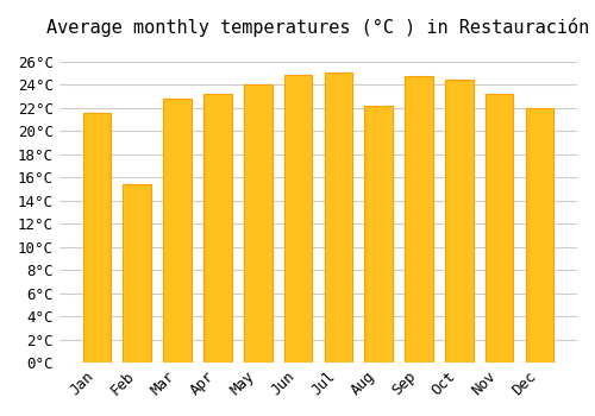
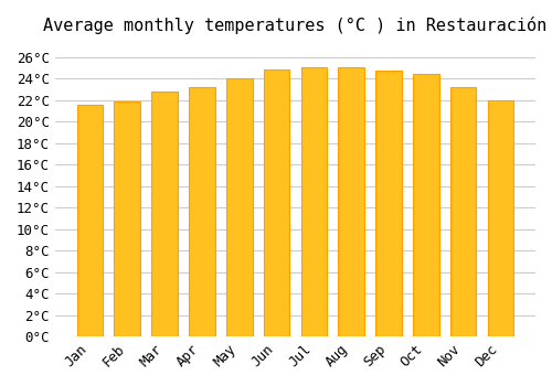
Feb: 15.4°C -> 21.9°C
Aug: 22.2°C -> 25.0°C
